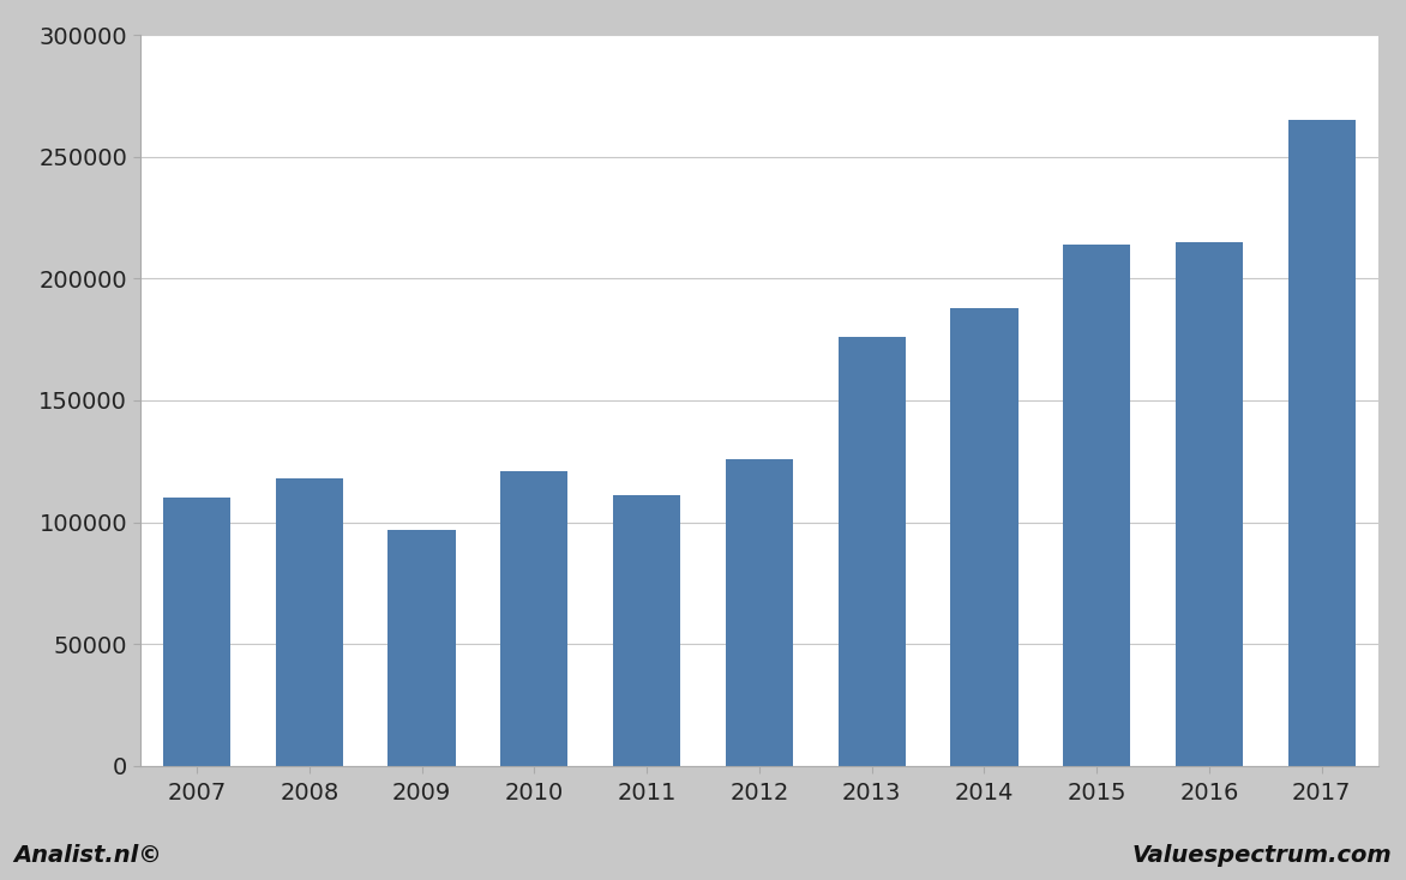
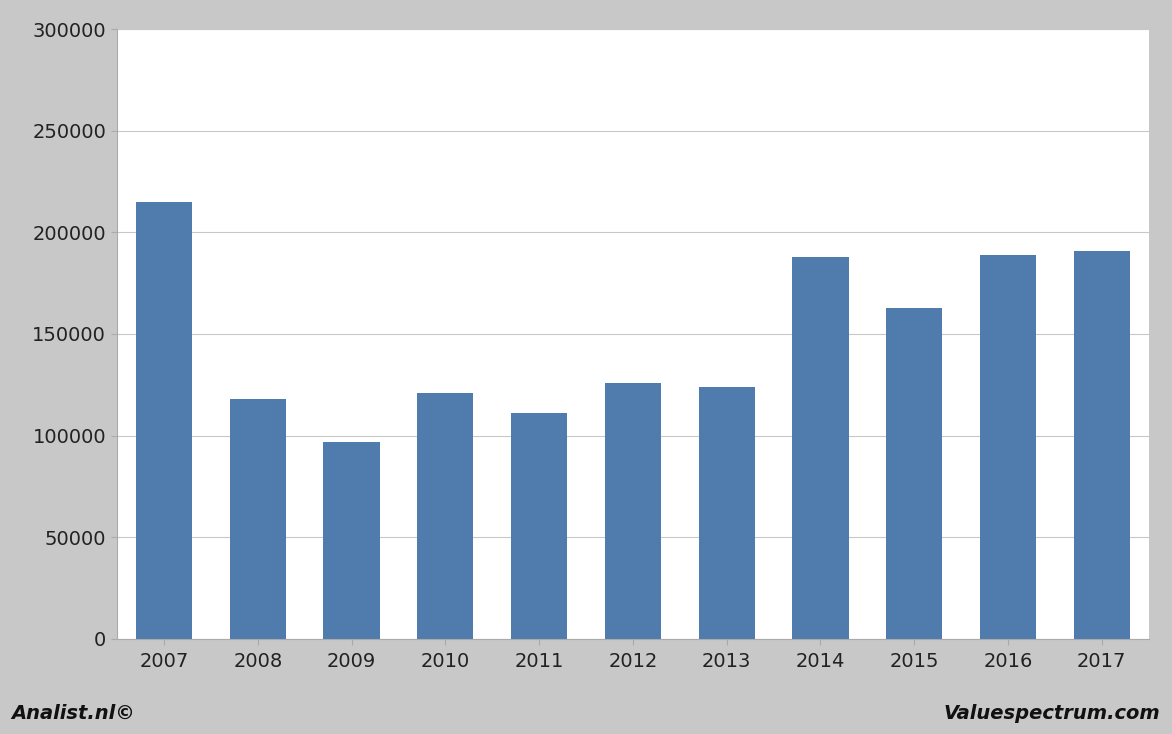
2007: 110000 -> 215000
2013: 176000 -> 124000
2015: 214000 -> 163000
2016: 215000 -> 189000
2017: 265000 -> 191000
